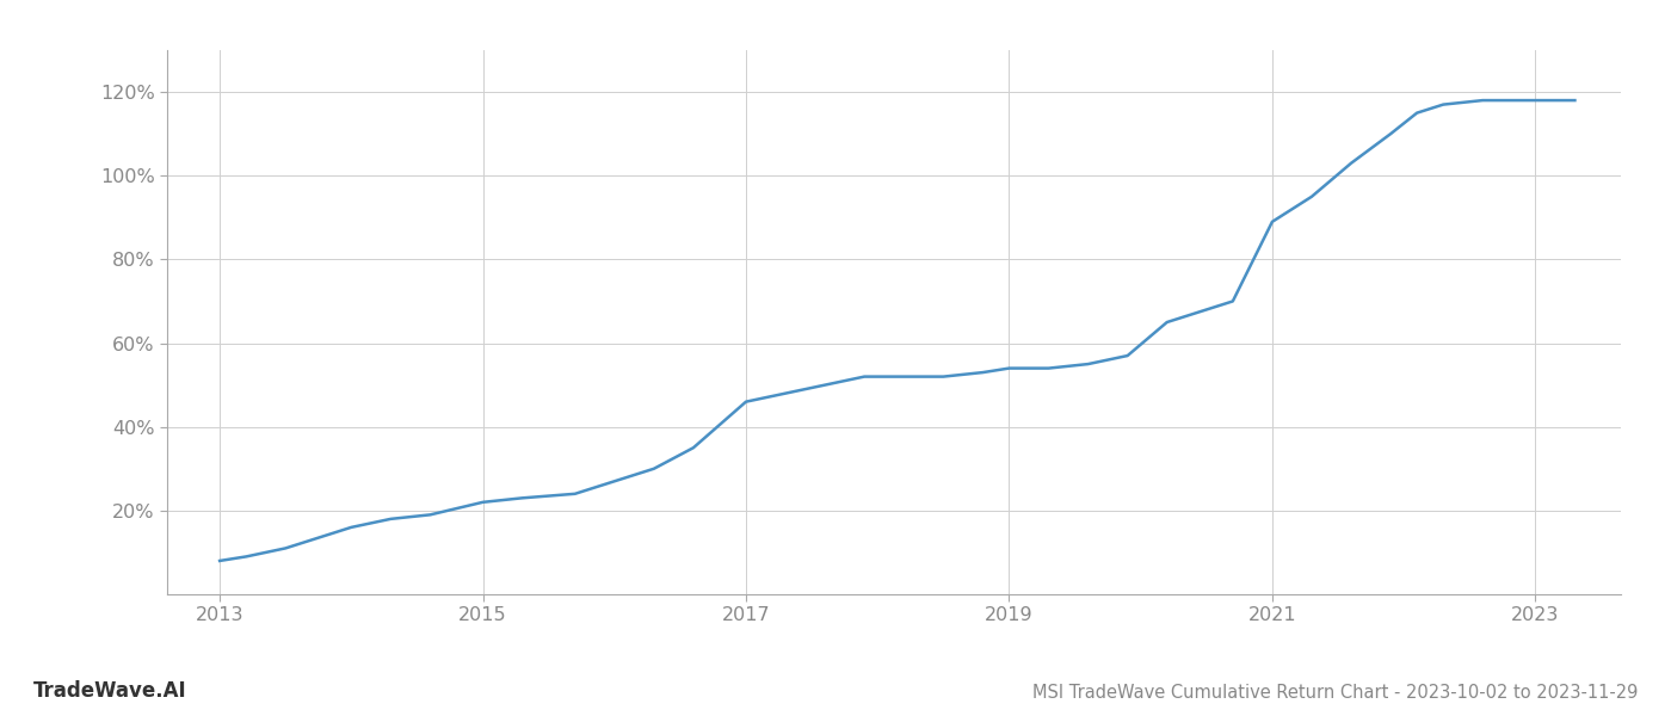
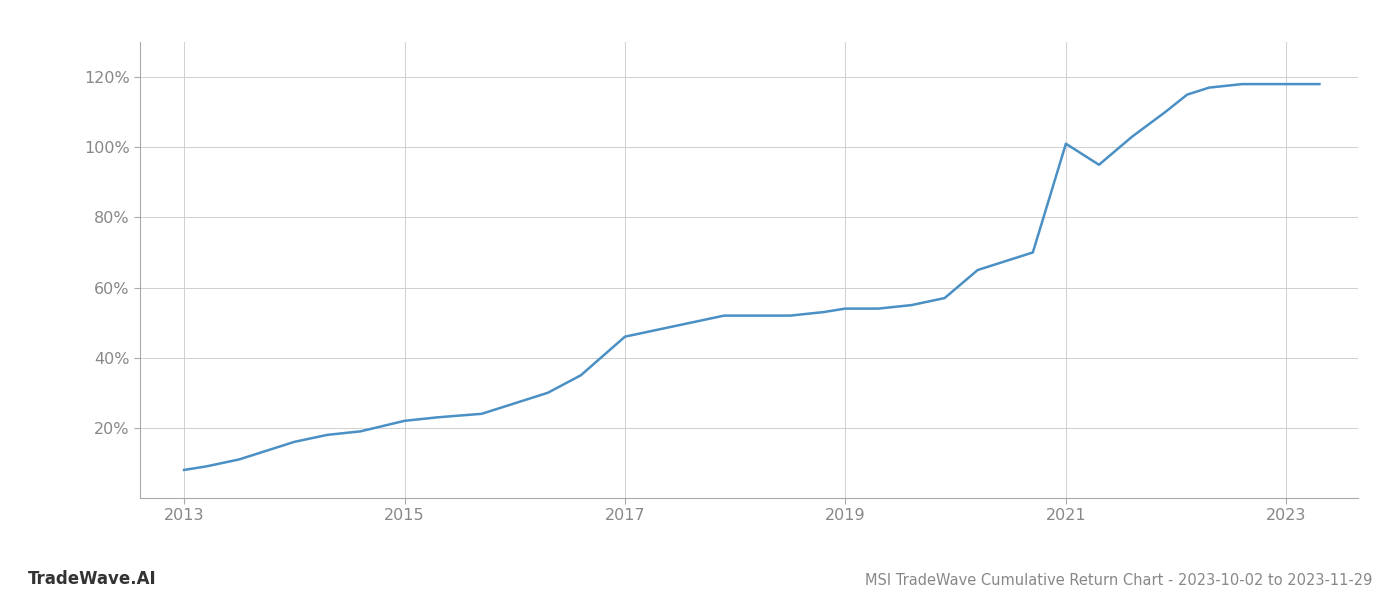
2021: 89% -> 101%
